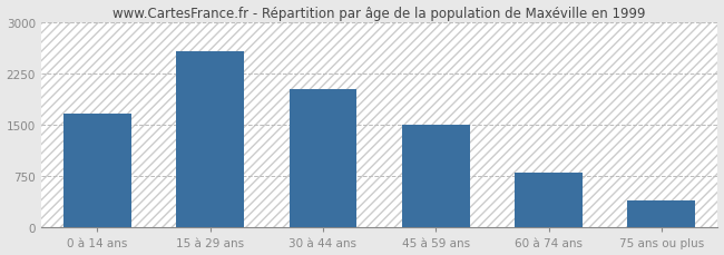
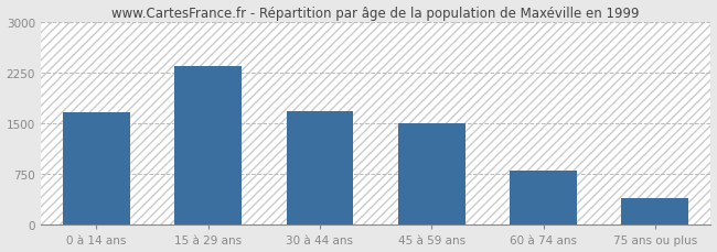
15 à 29 ans: 2580 -> 2350
30 à 44 ans: 2020 -> 1680
